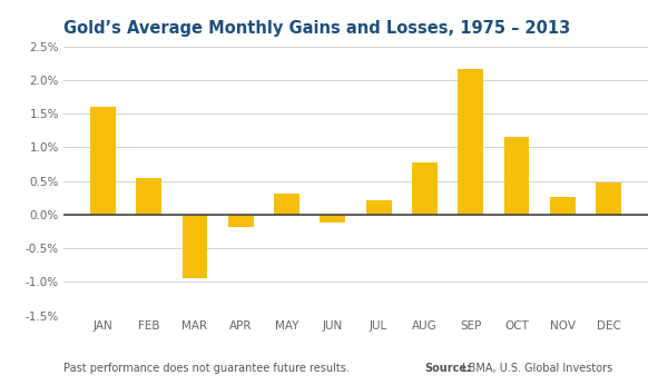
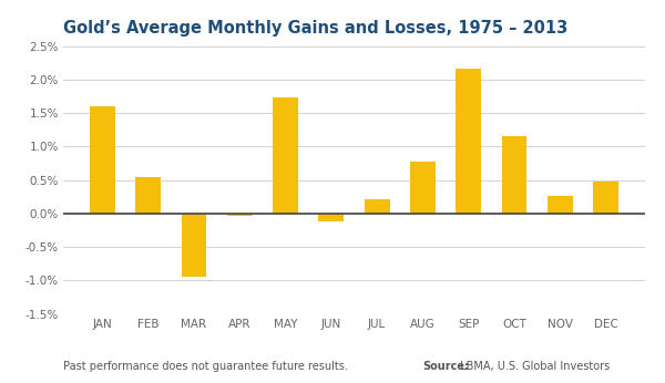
APR: -0.18% -> -0.04%
MAY: 0.32% -> 1.74%
